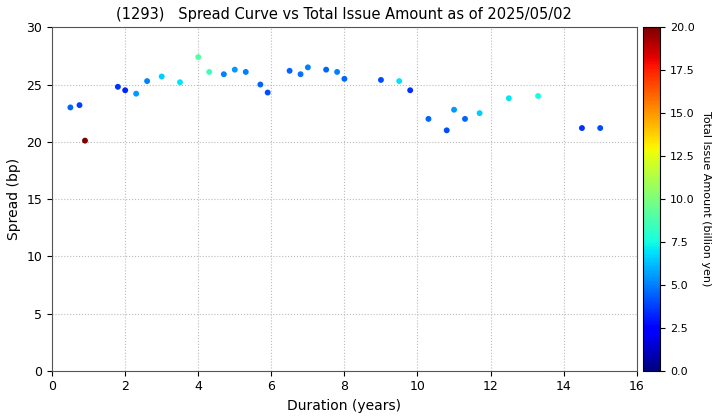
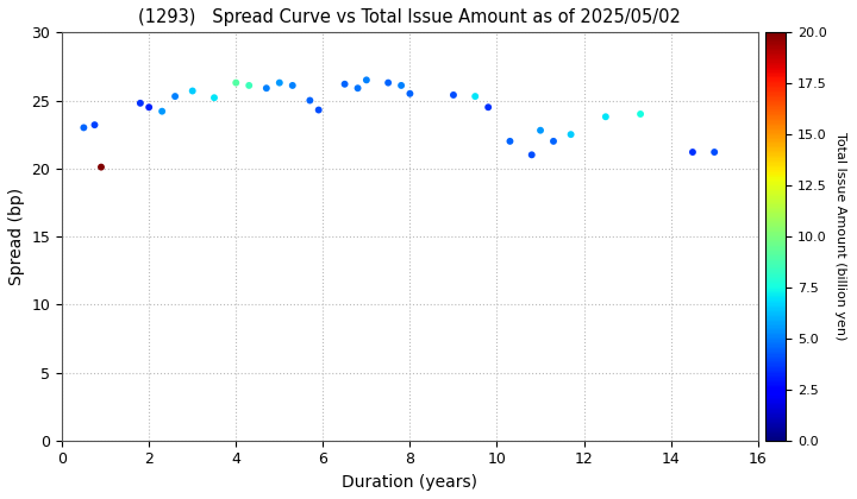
4: 27.4 -> 26.3
